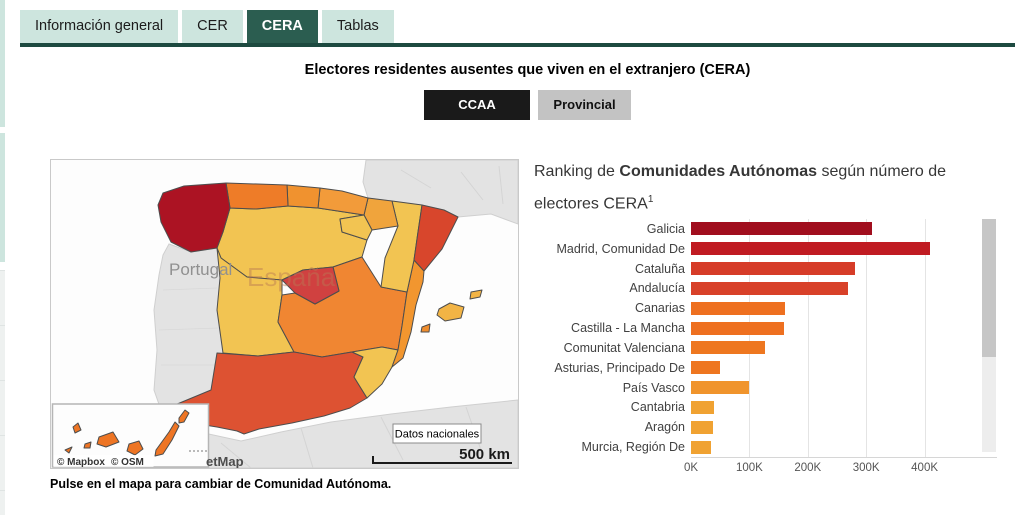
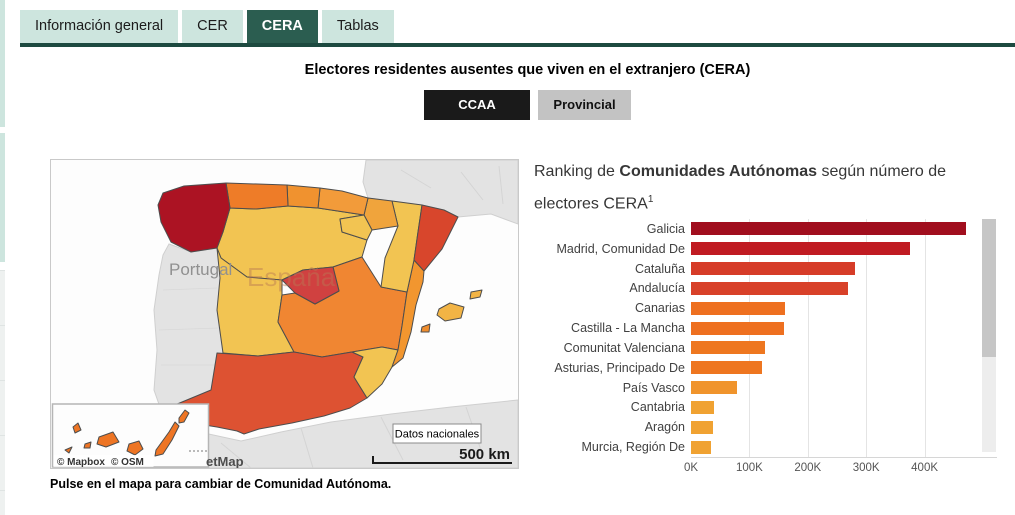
Galicia: 310K -> 470K
Madrid, Comunidad De: 410K -> 380K
Asturias, Principado De: 50K -> 120K
País Vasco: 100K -> 80K
